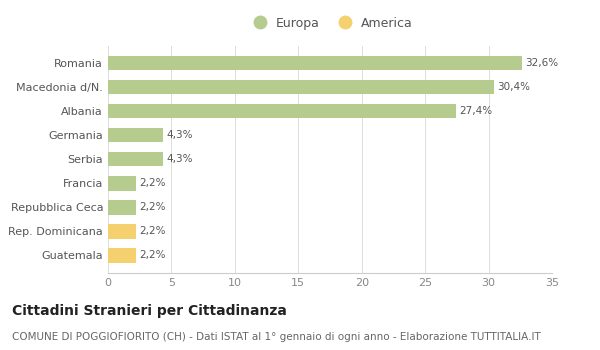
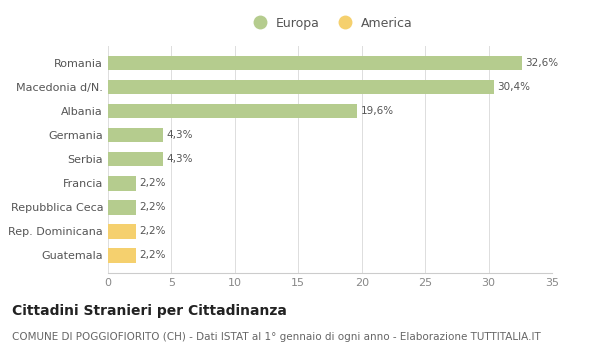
Albania: 27,4% -> 19,6%
